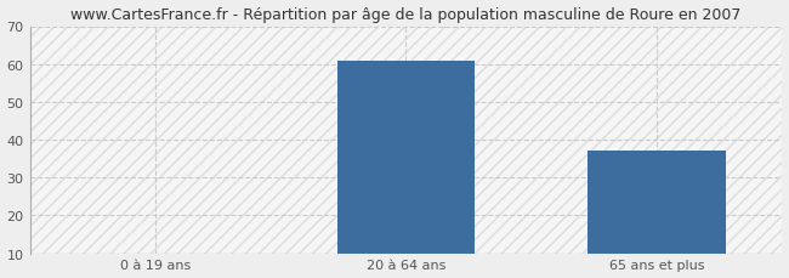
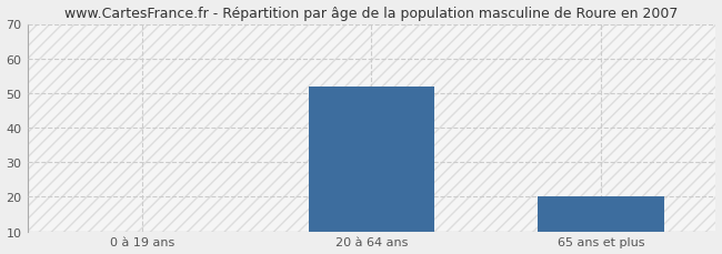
20 à 64 ans: 61 -> 52
65 ans et plus: 37 -> 20
